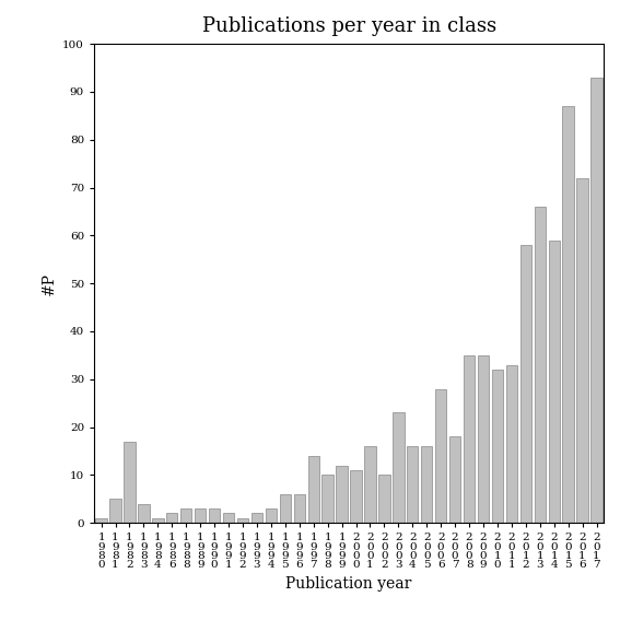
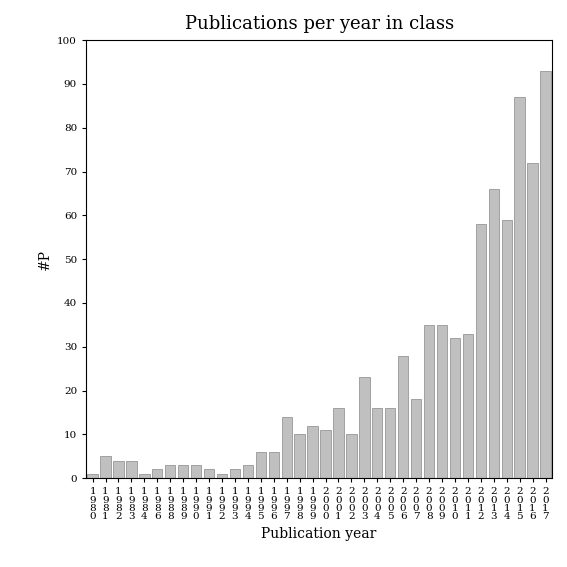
1 9 8 2: 17 -> 4
